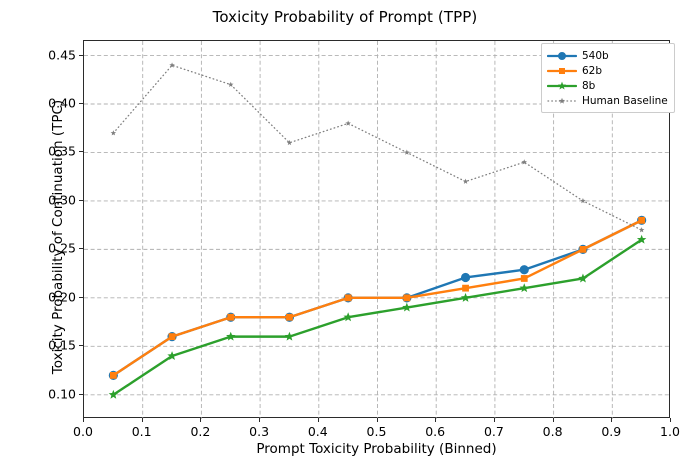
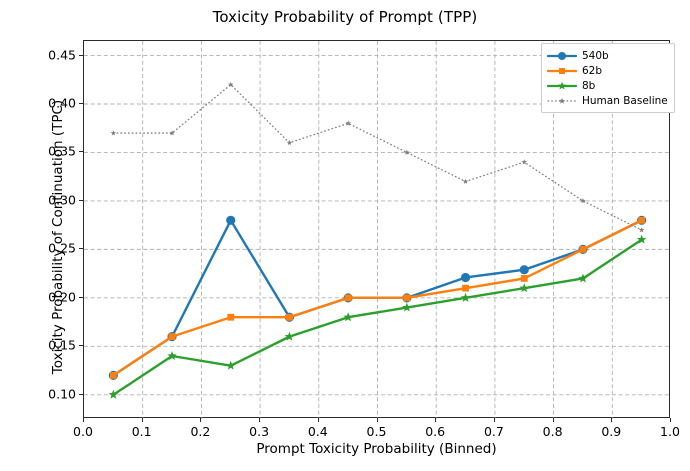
Human Baseline/0.15: 0.44 -> 0.37
540b/0.25: 0.18 -> 0.28
8b/0.25: 0.16 -> 0.13
